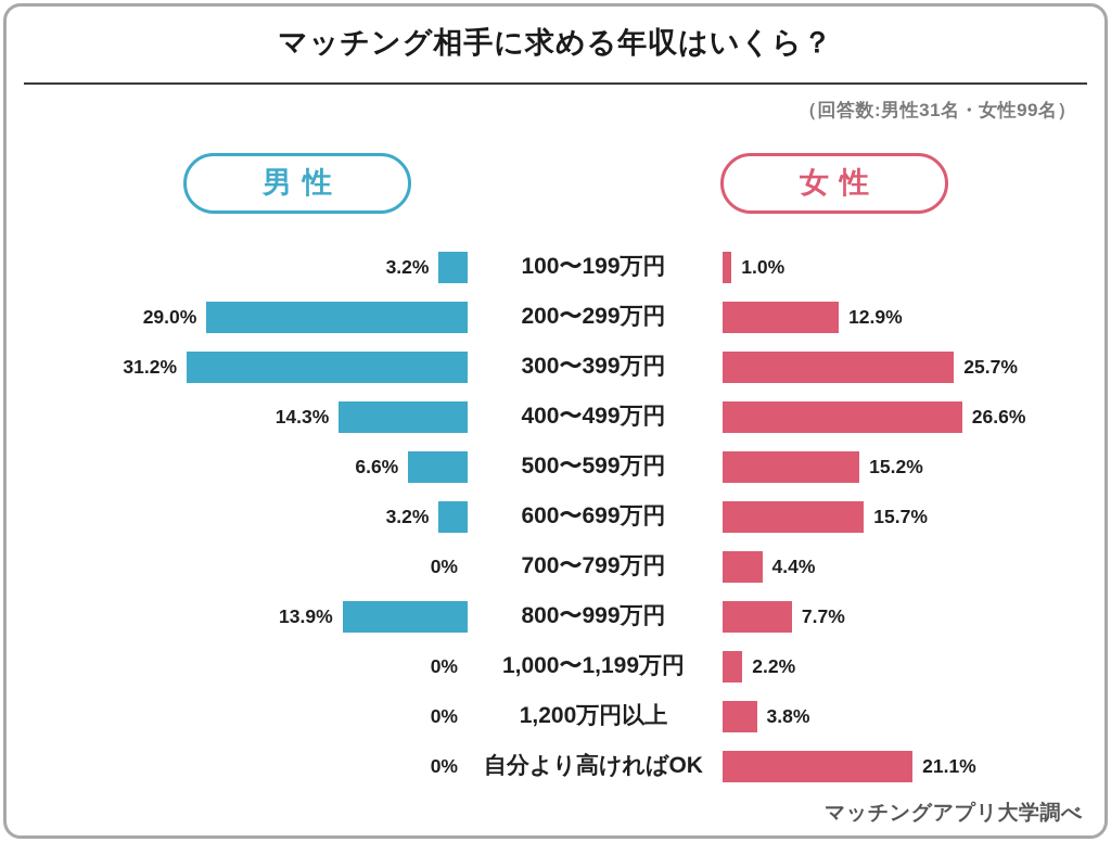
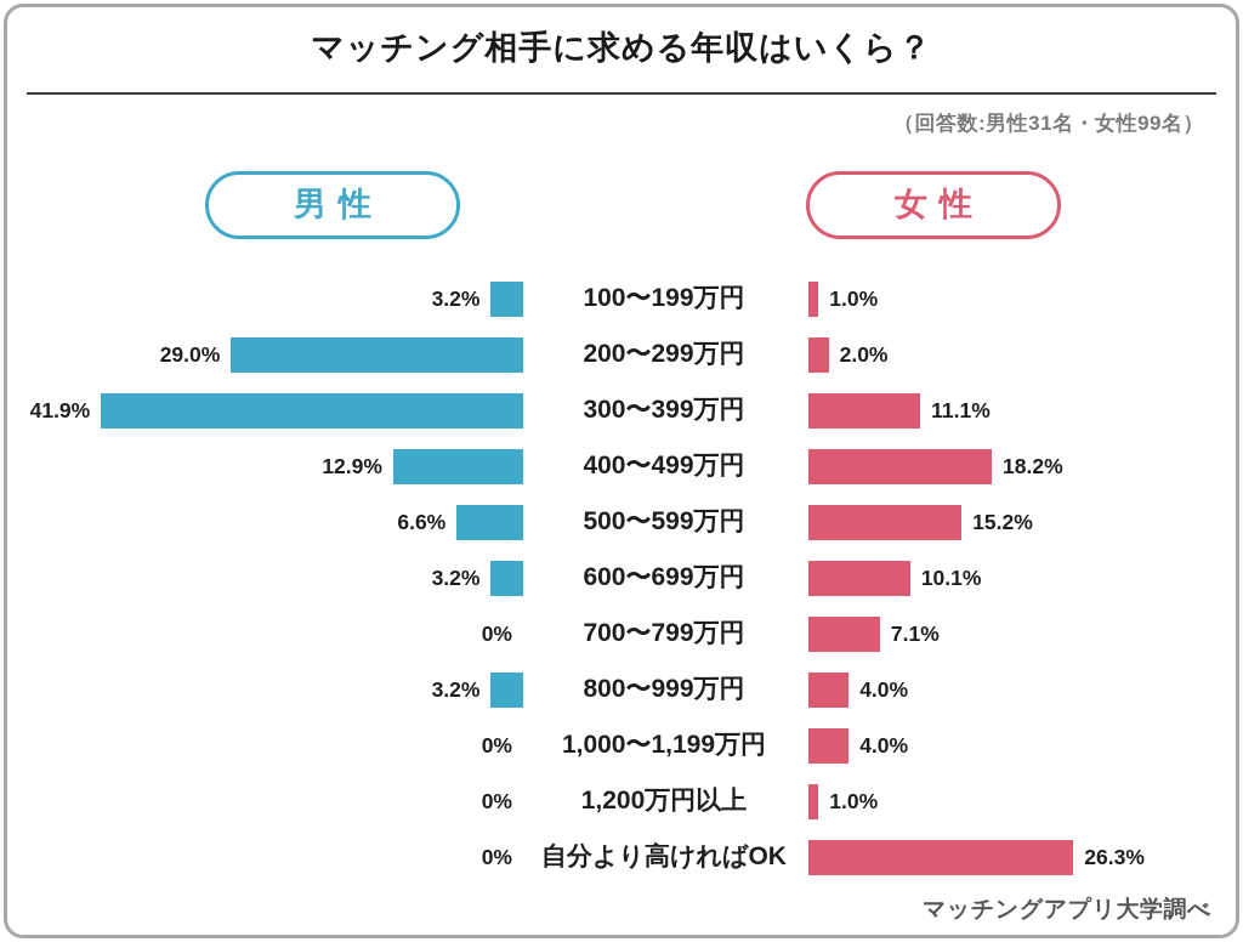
女性/200〜299万円: 12.9% -> 2.0%
男性/300〜399万円: 31.2% -> 41.9%
女性/300〜399万円: 25.7% -> 11.1%
男性/400〜499万円: 14.3% -> 12.9%
女性/400〜499万円: 26.6% -> 18.2%
女性/600〜699万円: 15.7% -> 10.1%
女性/700〜799万円: 4.4% -> 7.1%
男性/800〜999万円: 13.9% -> 3.2%
女性/800〜999万円: 7.7% -> 4.0%
女性/1,000〜1,199万円: 2.2% -> 4.0%
女性/1,200万円以上: 3.8% -> 1.0%
女性/自分より高ければOK: 21.1% -> 26.3%
